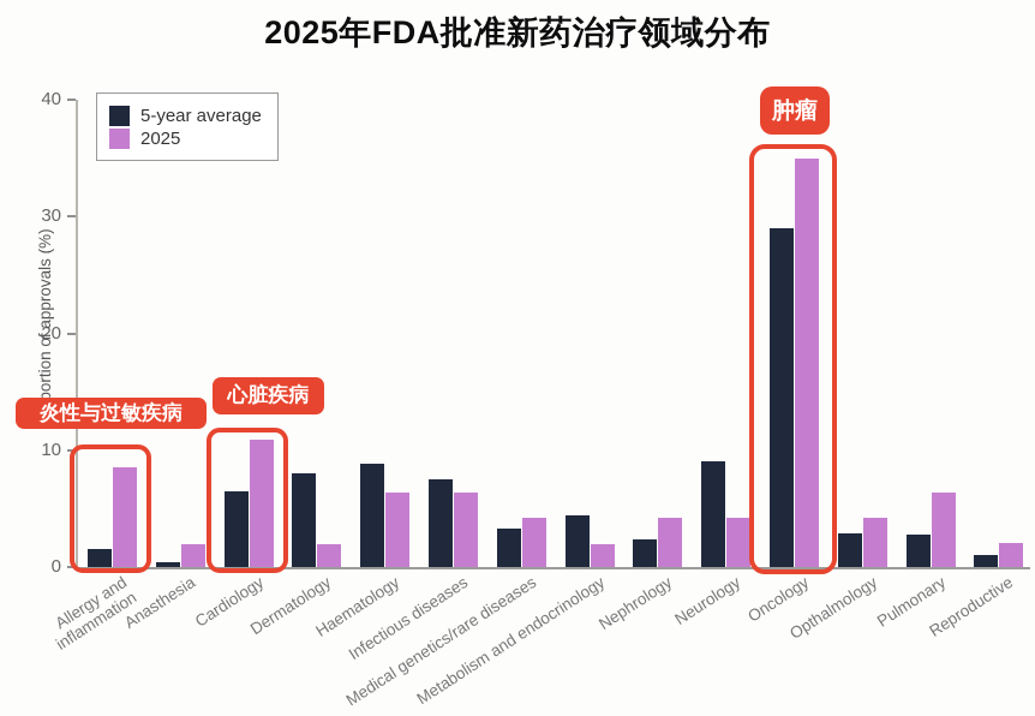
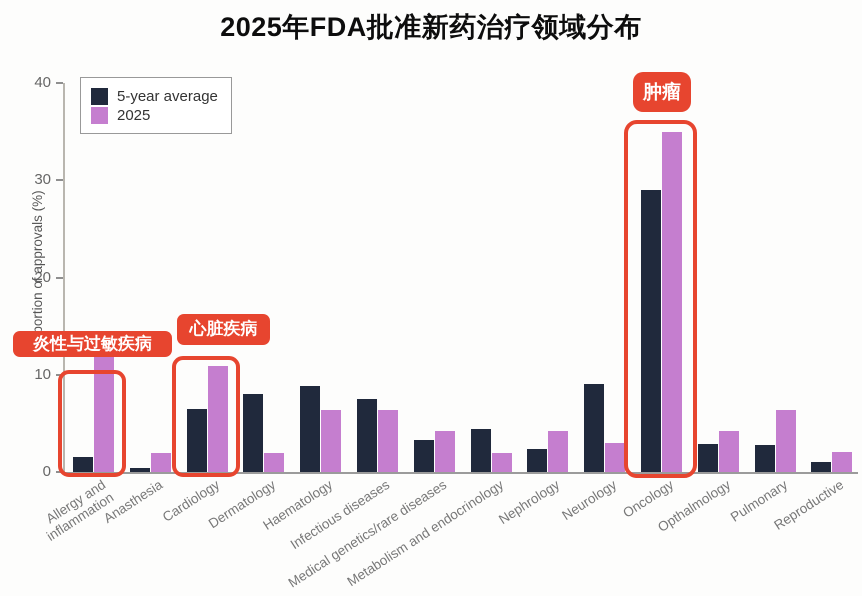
2025/Allergy and inflammation: 8 -> 13
2025/Neurology: 4 -> 3
